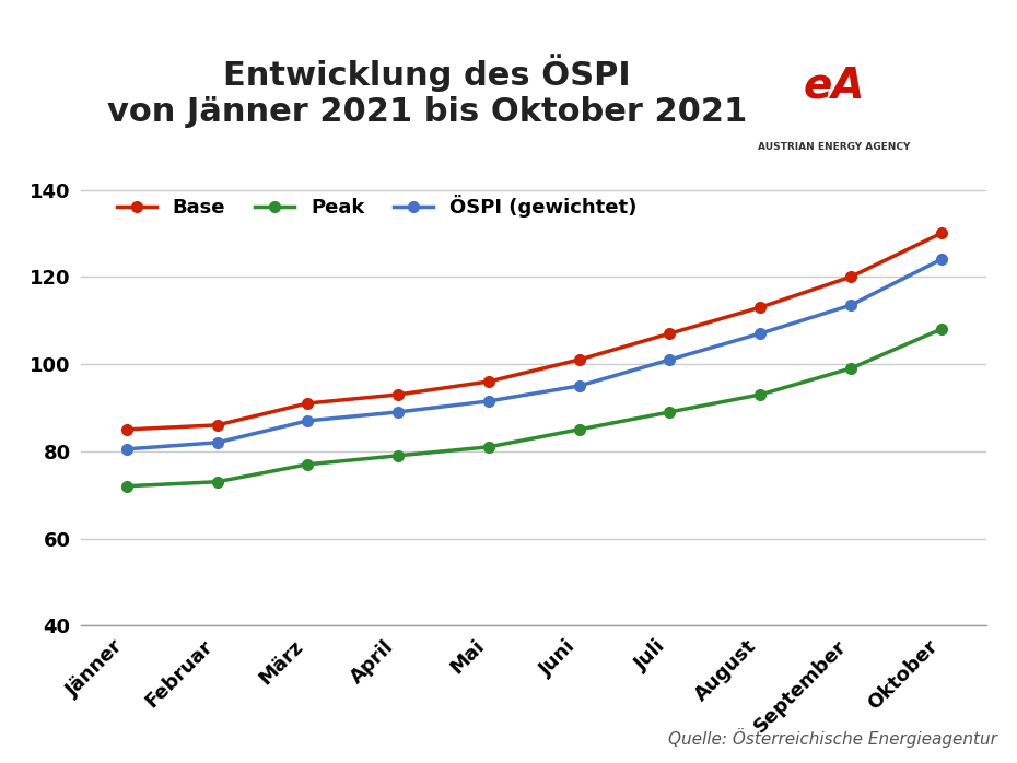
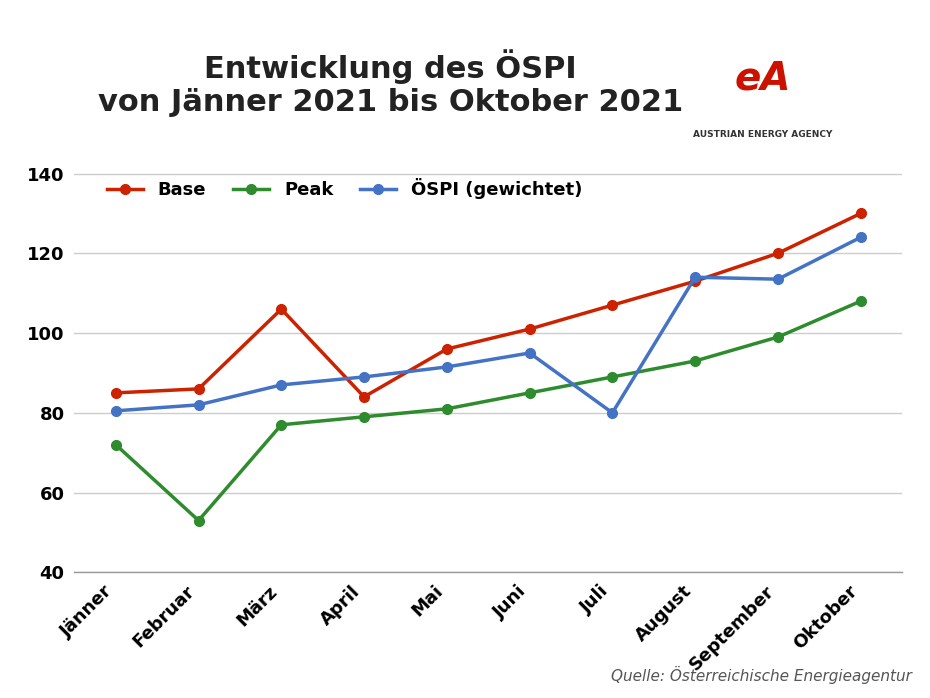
Peak/Februar: 73 -> 53
Base/März: 91 -> 106
Base/April: 93 -> 84
ÖSPI (gewichtet)/Juli: 101.0 -> 80.0
ÖSPI (gewichtet)/August: 107.0 -> 114.0
